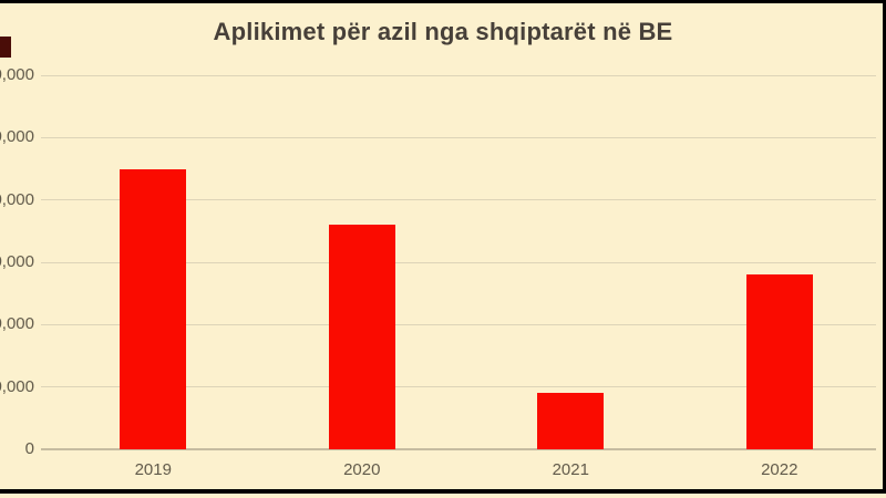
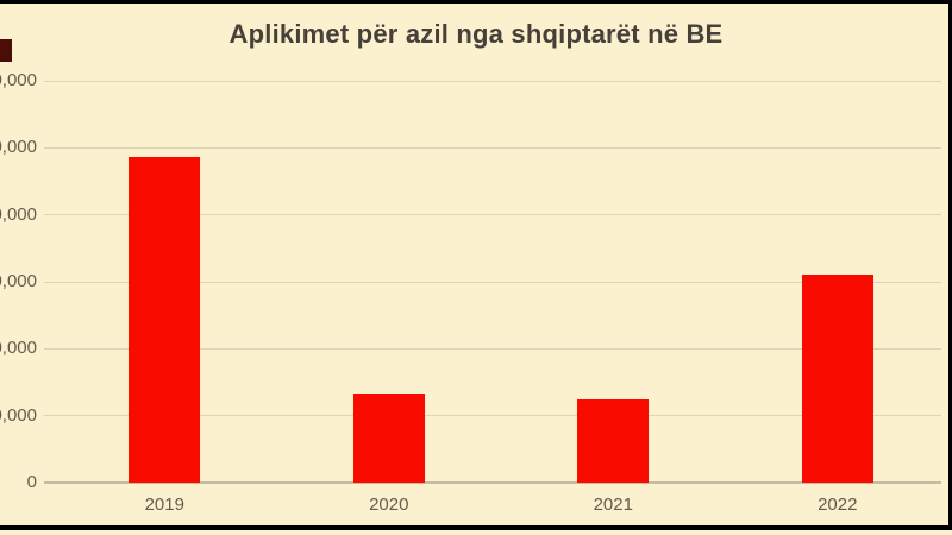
2019: 45000 -> 49000
2020: 36000 -> 13000
2021: 9000 -> 12000
2022: 28000 -> 31000
